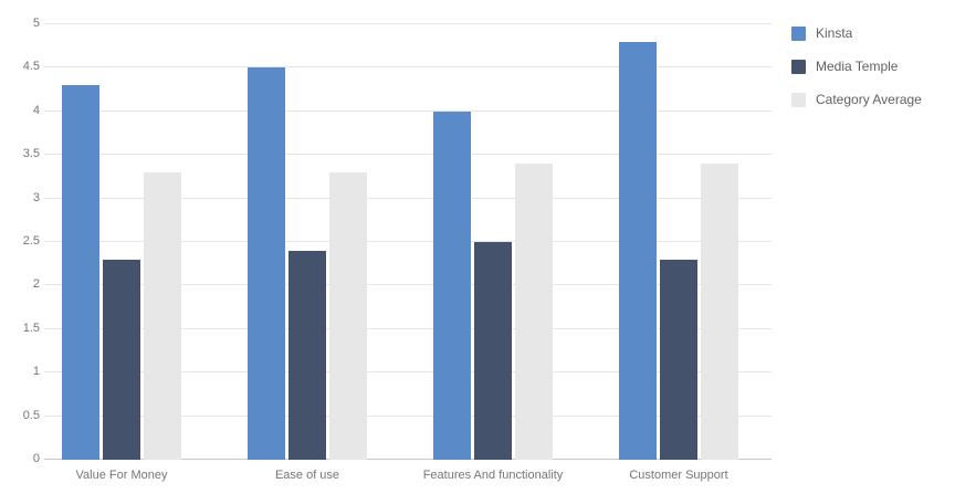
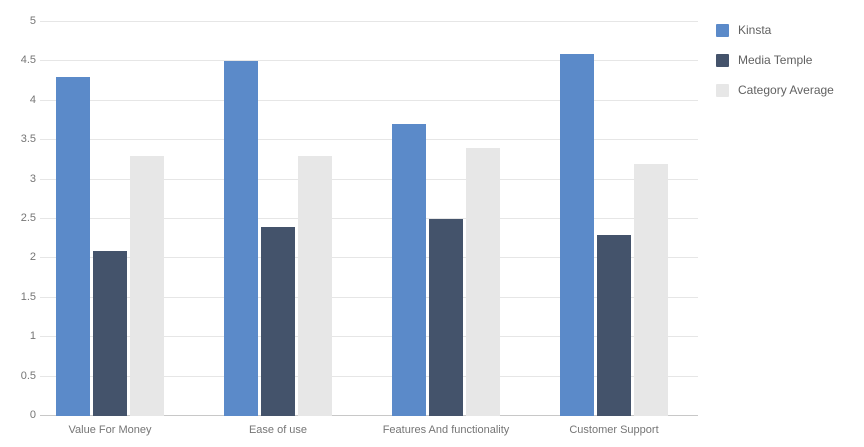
Media Temple/Value For Money: 2.3 -> 2.1
Kinsta/Features And functionality: 4.0 -> 3.7
Kinsta/Customer Support: 4.8 -> 4.6
Category Average/Customer Support: 3.4 -> 3.2
